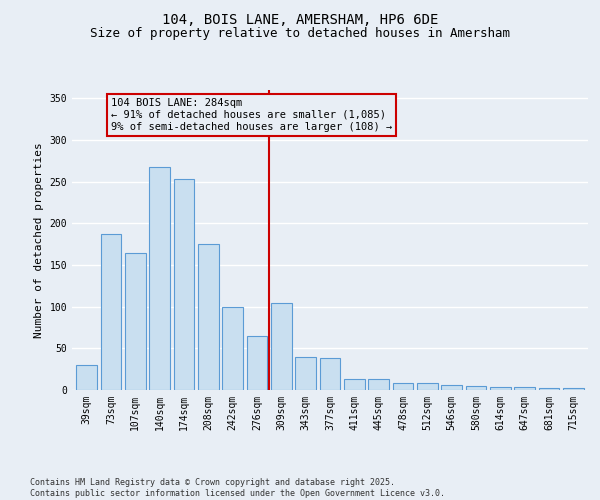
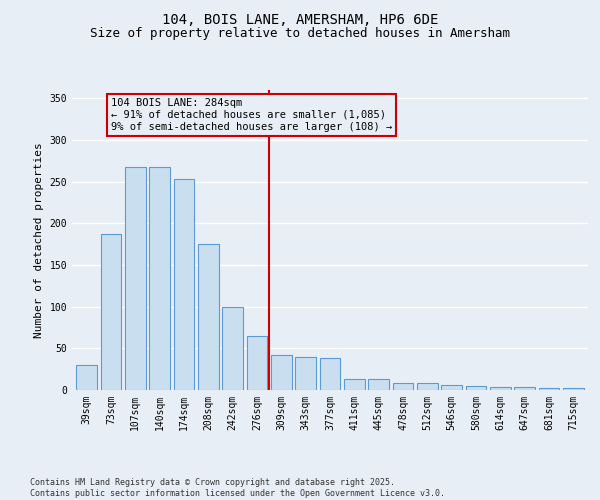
107sqm: 164 -> 268
309sqm: 104 -> 42
